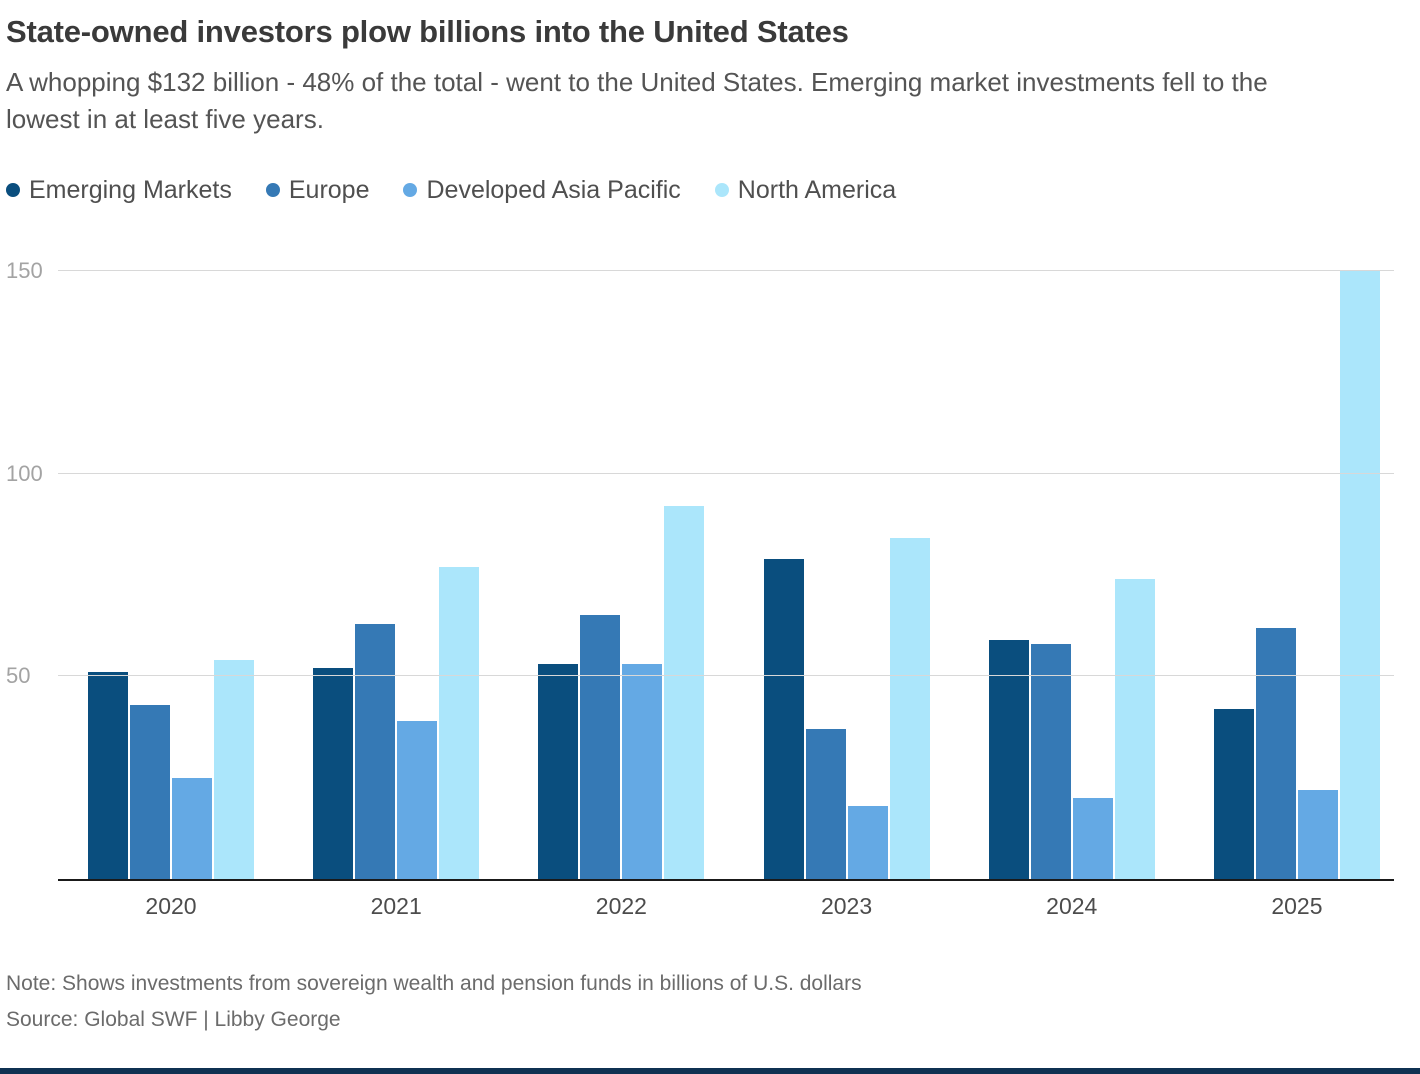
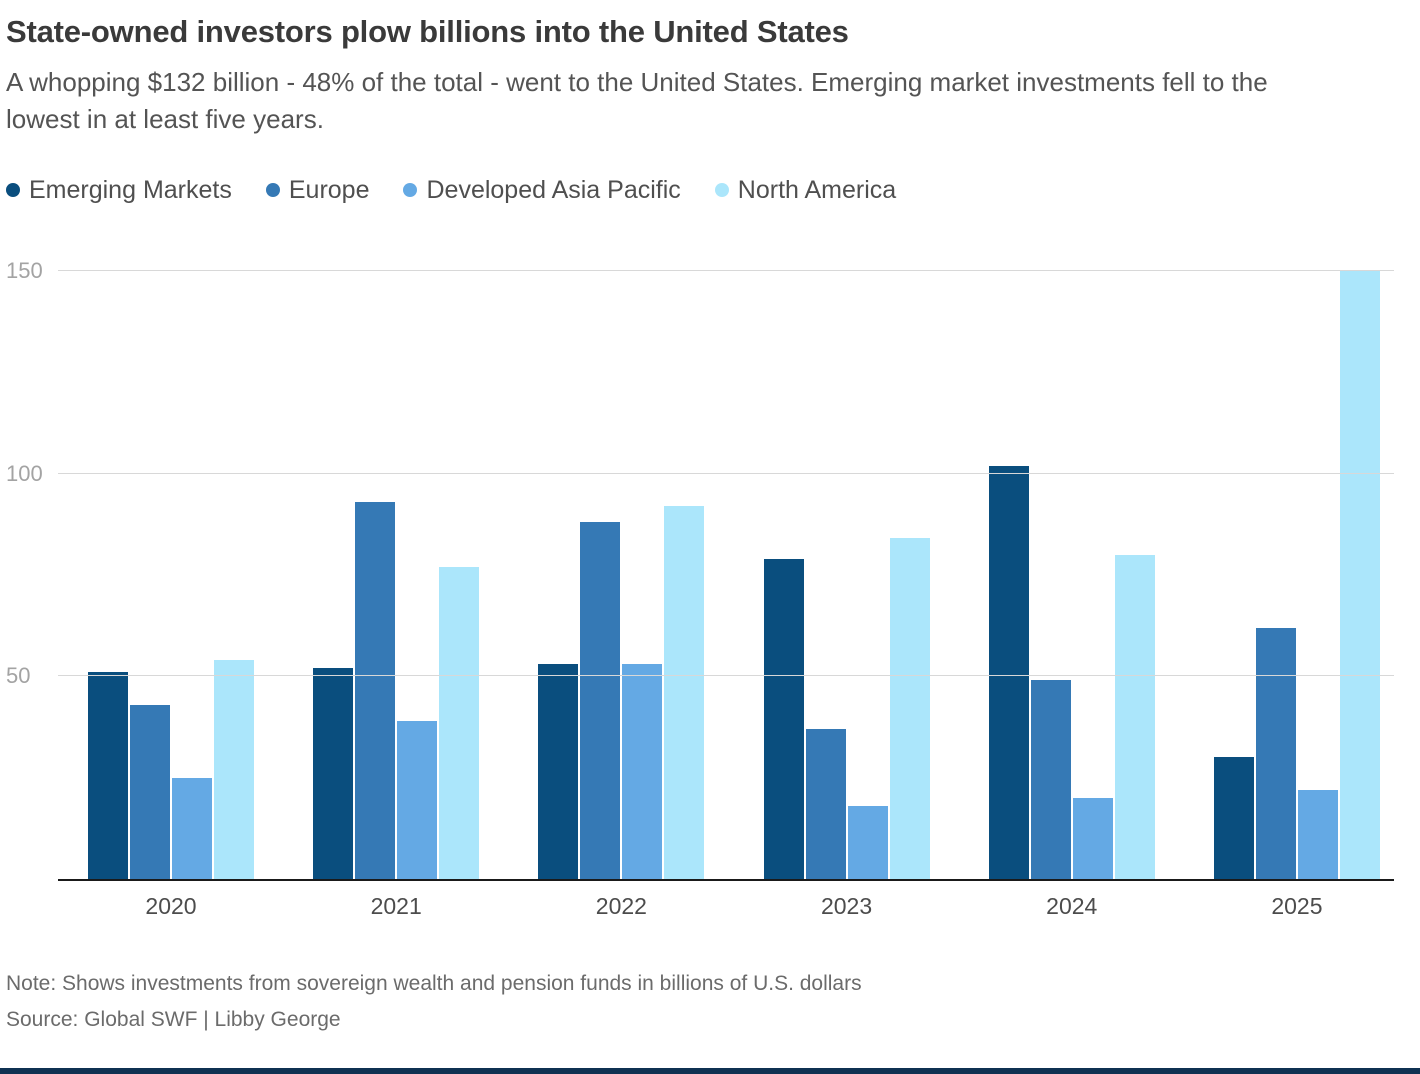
Europe/2021: 63 -> 93
Europe/2022: 65 -> 88
Emerging Markets/2024: 59 -> 102
Europe/2024: 58 -> 49
North America/2024: 74 -> 80
Emerging Markets/2025: 42 -> 30
